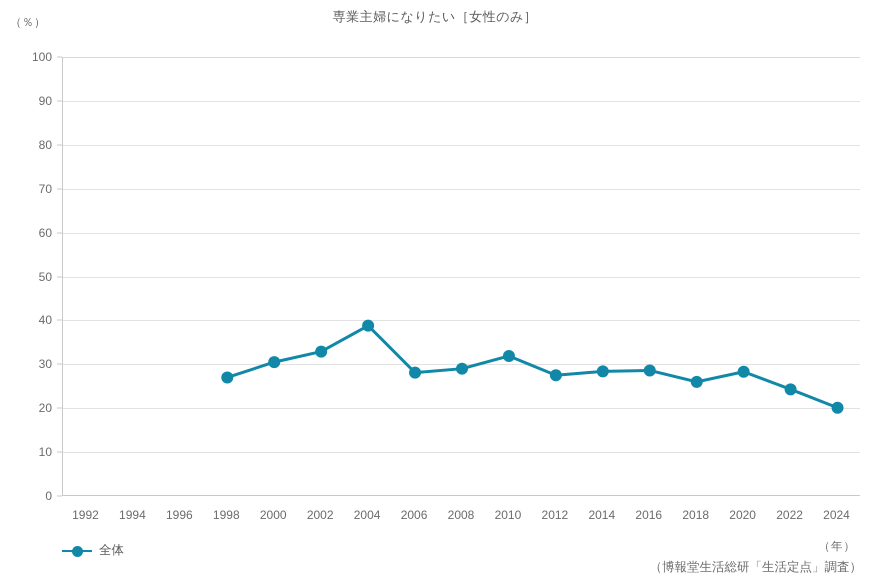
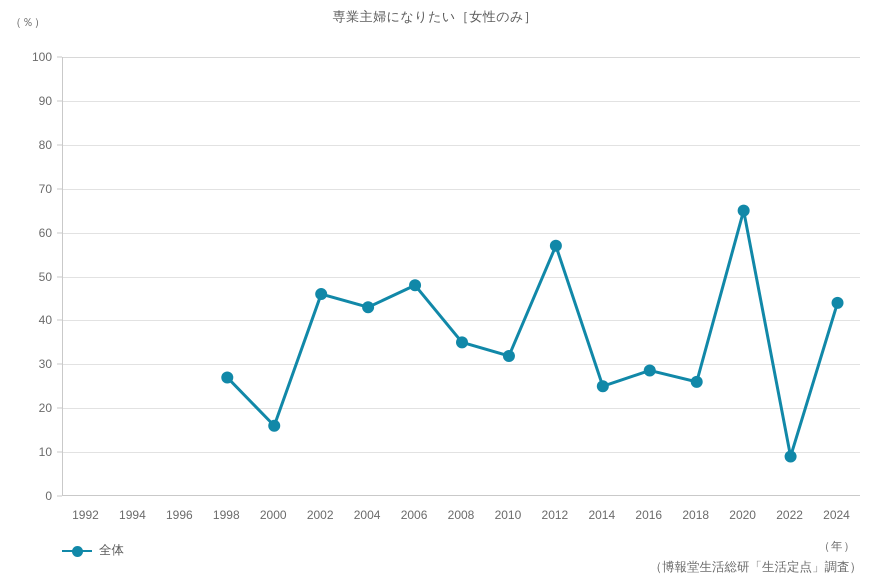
2000: 30 -> 16
2002: 33 -> 46
2004: 39 -> 43
2006: 28 -> 48
2008: 29 -> 35
2012: 28 -> 57
2014: 28 -> 25
2020: 28 -> 65
2022: 24 -> 9
2024: 20 -> 44
